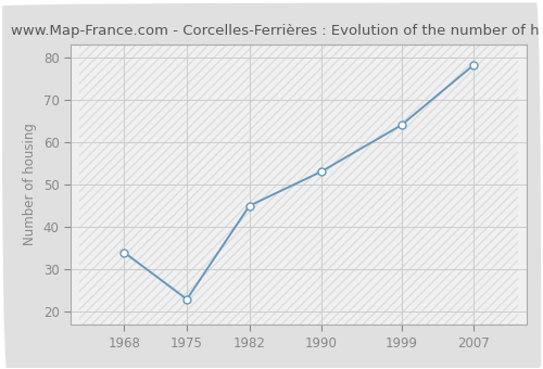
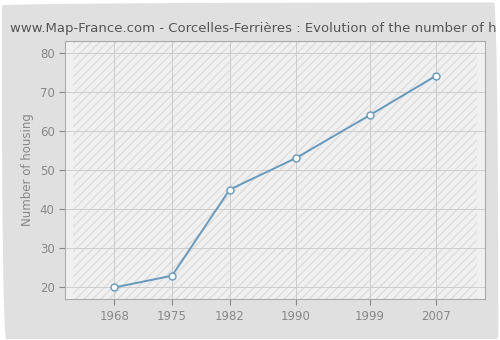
1968: 34 -> 20
2007: 78 -> 74
